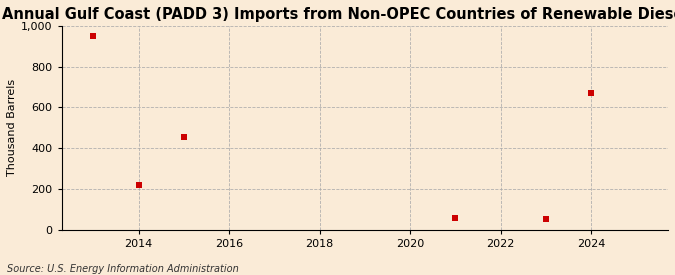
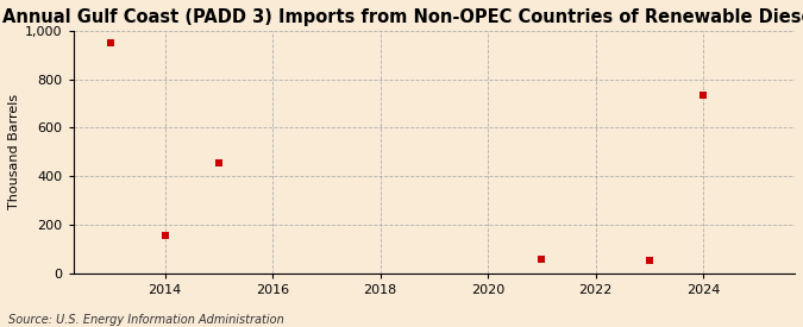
2014: 220 -> 155
2024: 670 -> 735
